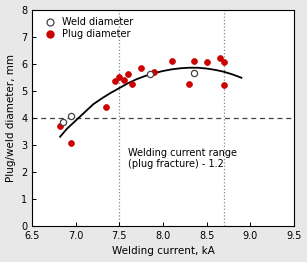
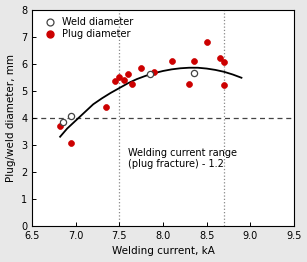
Plug diameter/8.5: 6.05 -> 6.80
